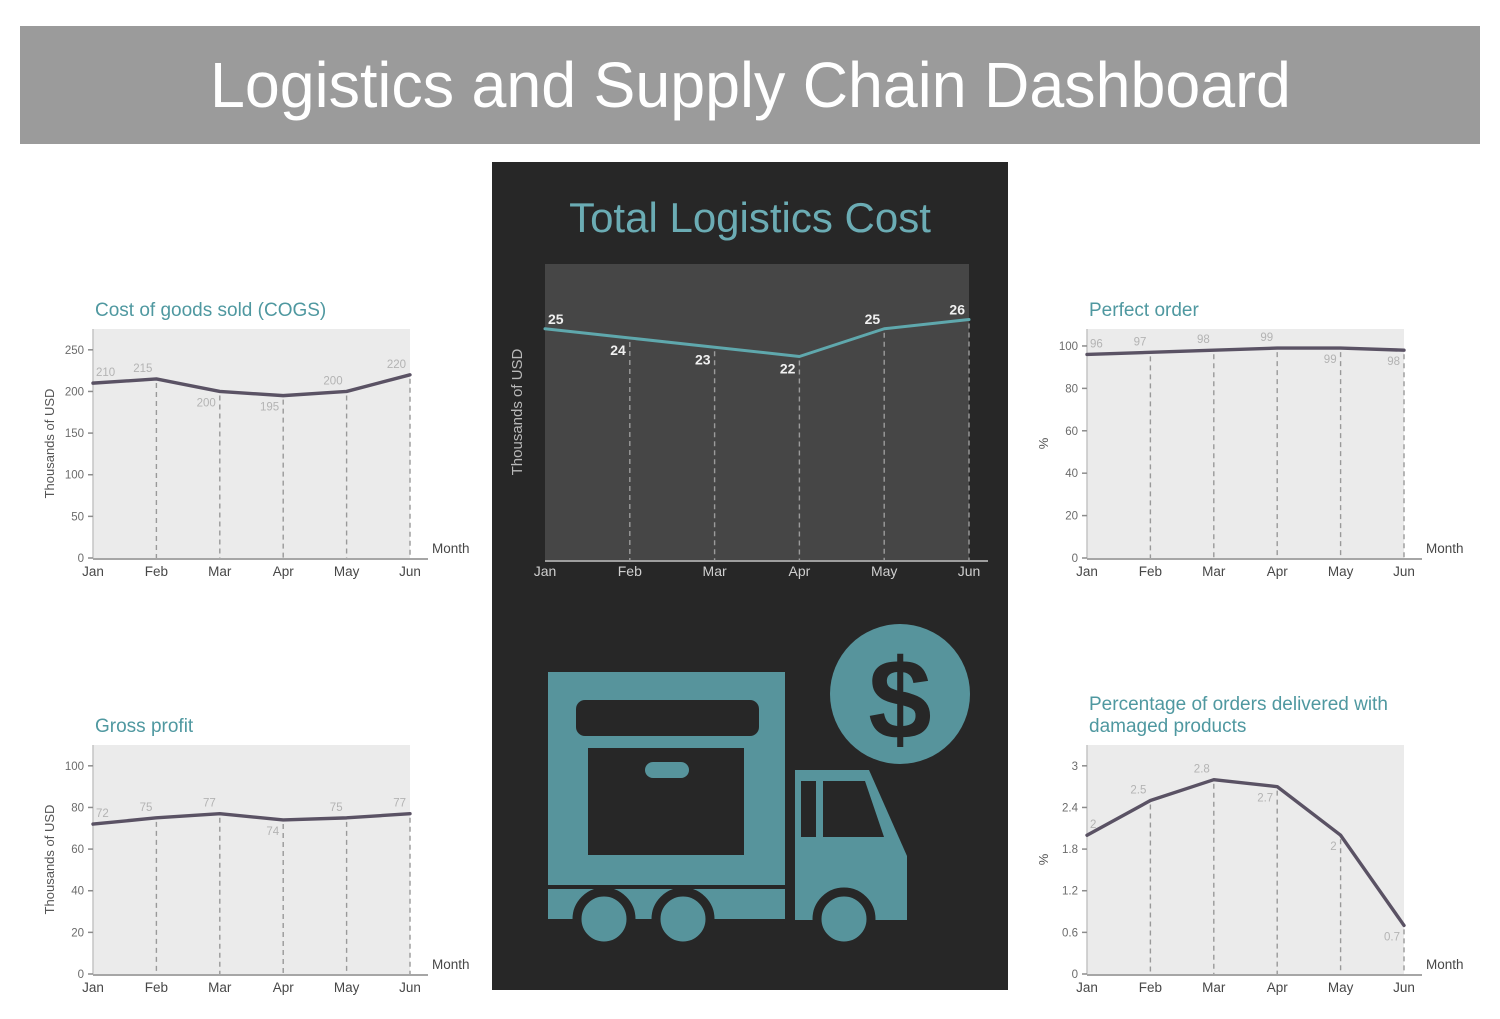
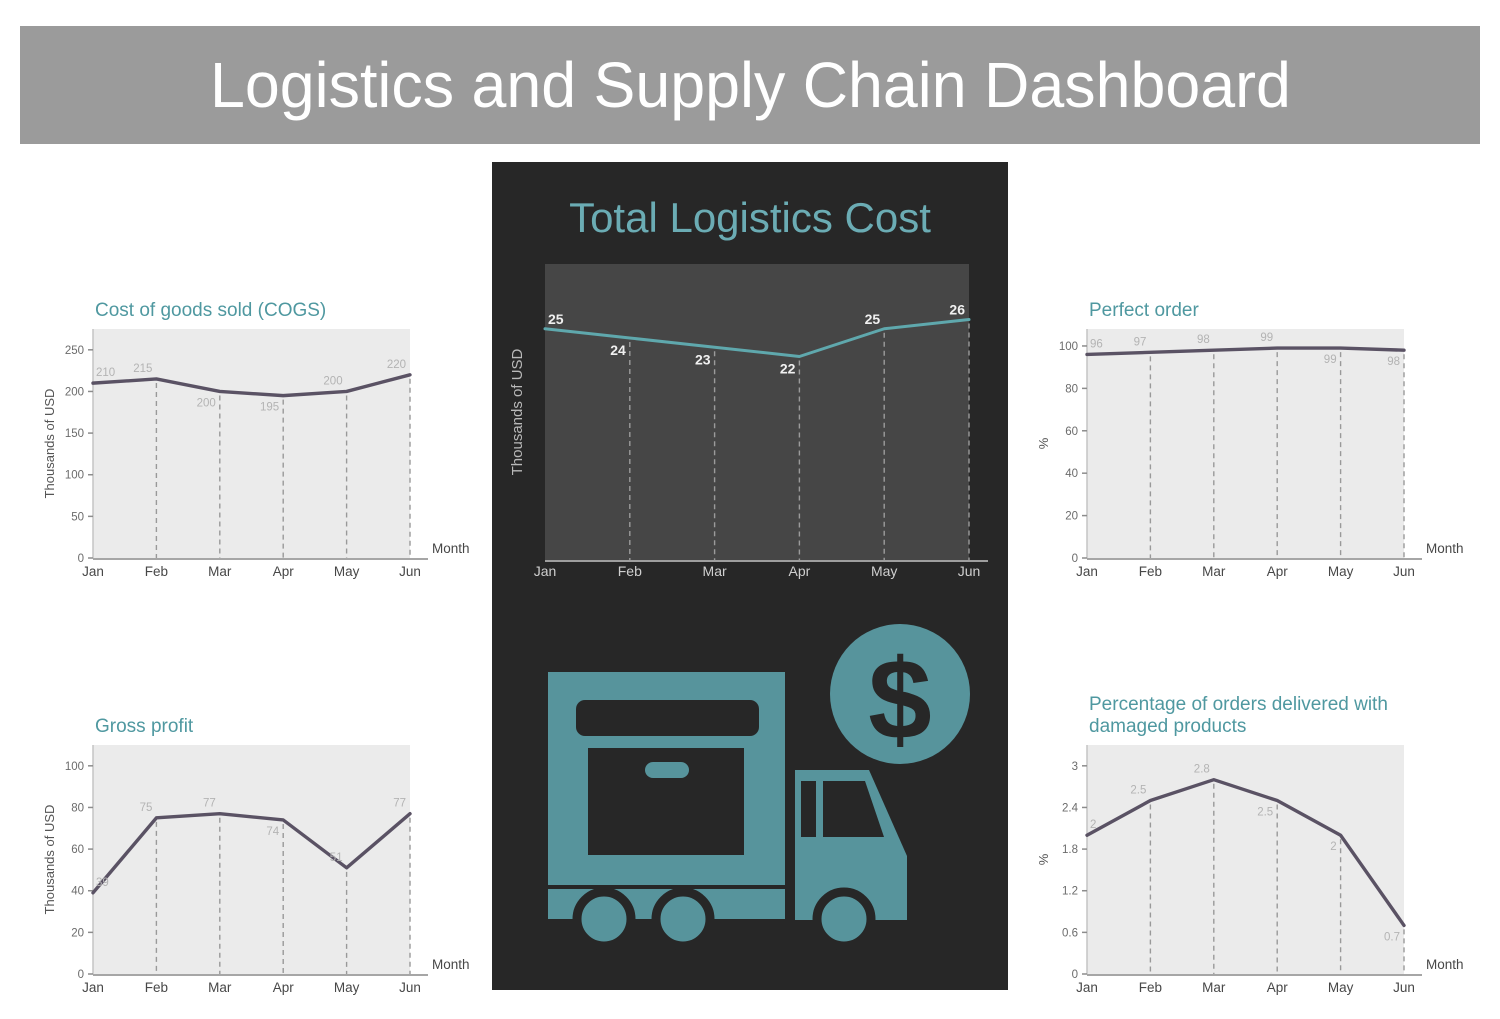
Gross profit/Jan: 72 -> 39
Gross profit/May: 75 -> 51
Percentage of orders delivered with damaged products/Apr: 2.7 -> 2.5
